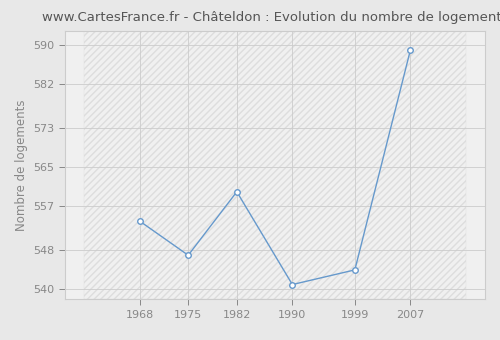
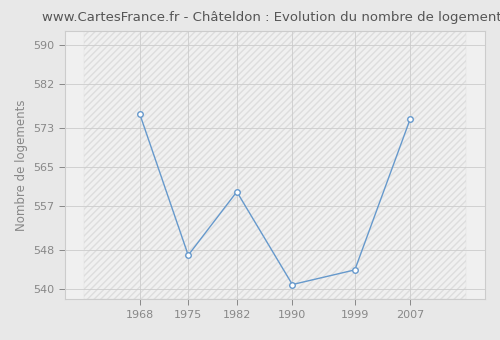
1968: 554 -> 576
2007: 589 -> 575
